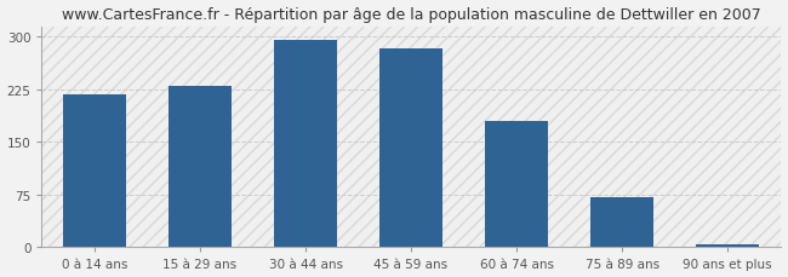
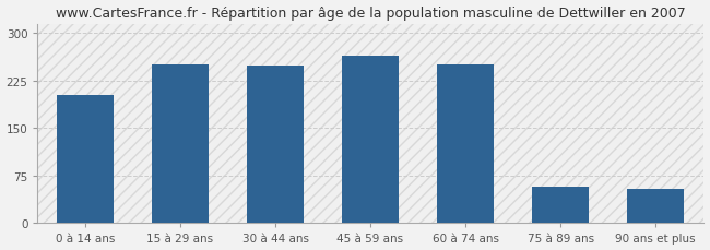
0 à 14 ans: 218 -> 202
15 à 29 ans: 229 -> 250
30 à 44 ans: 295 -> 248
45 à 59 ans: 283 -> 264
60 à 74 ans: 180 -> 250
75 à 89 ans: 71 -> 58
90 ans et plus: 5 -> 54
